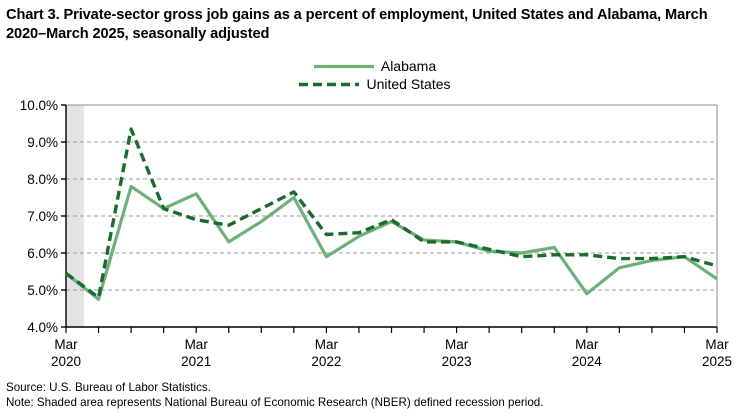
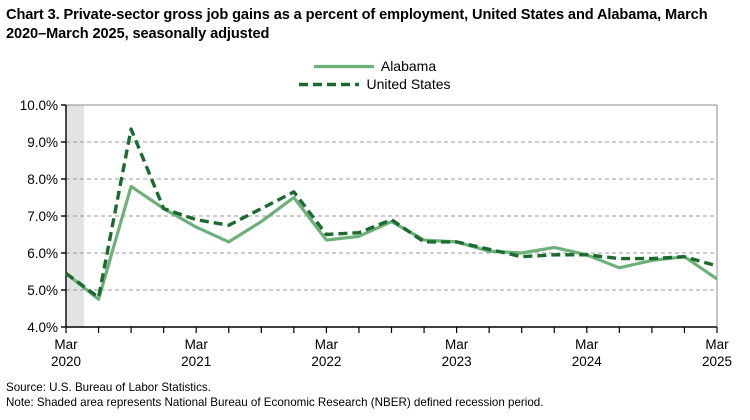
Alabama/Mar 2021: 7.6% -> 6.7%
Alabama/Mar 2022: 5.9% -> 6.3%
Alabama/Mar 2024: 4.9% -> 6.0%
